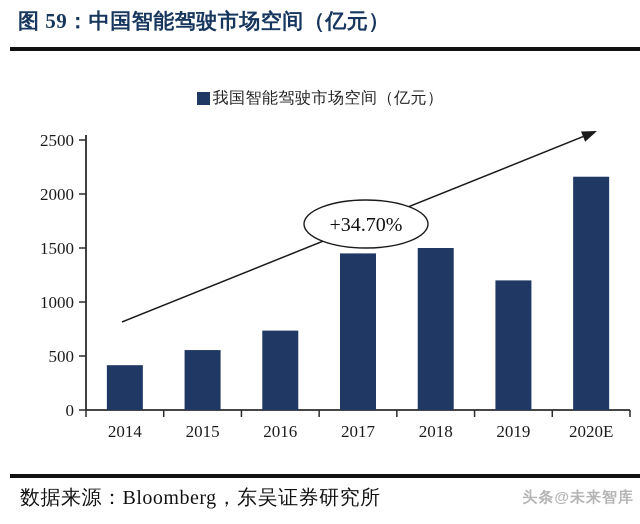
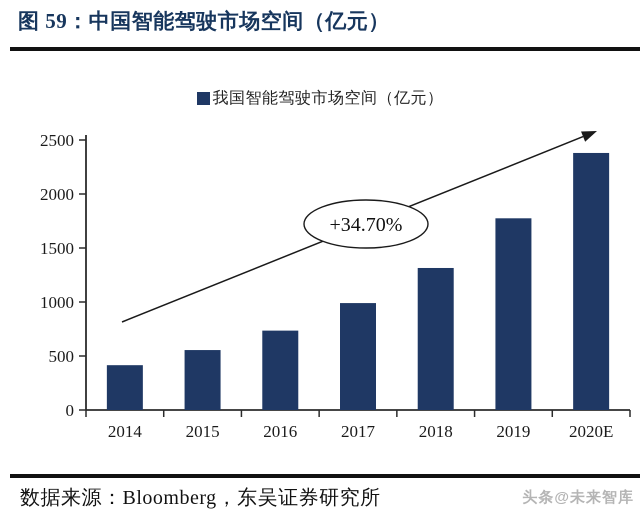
2017: 1450 -> 990
2018: 1500 -> 1320
2019: 1200 -> 1780
2020E: 2160 -> 2380
